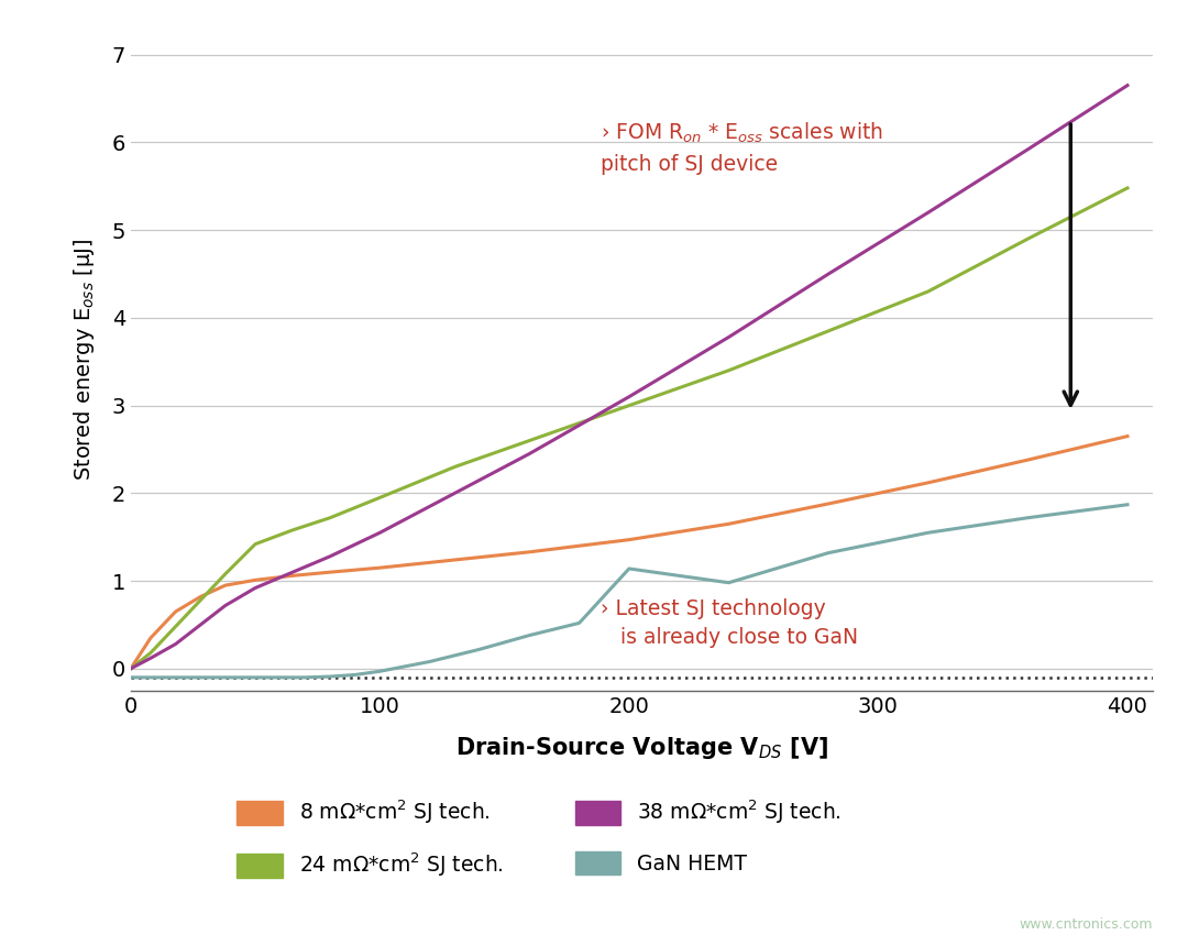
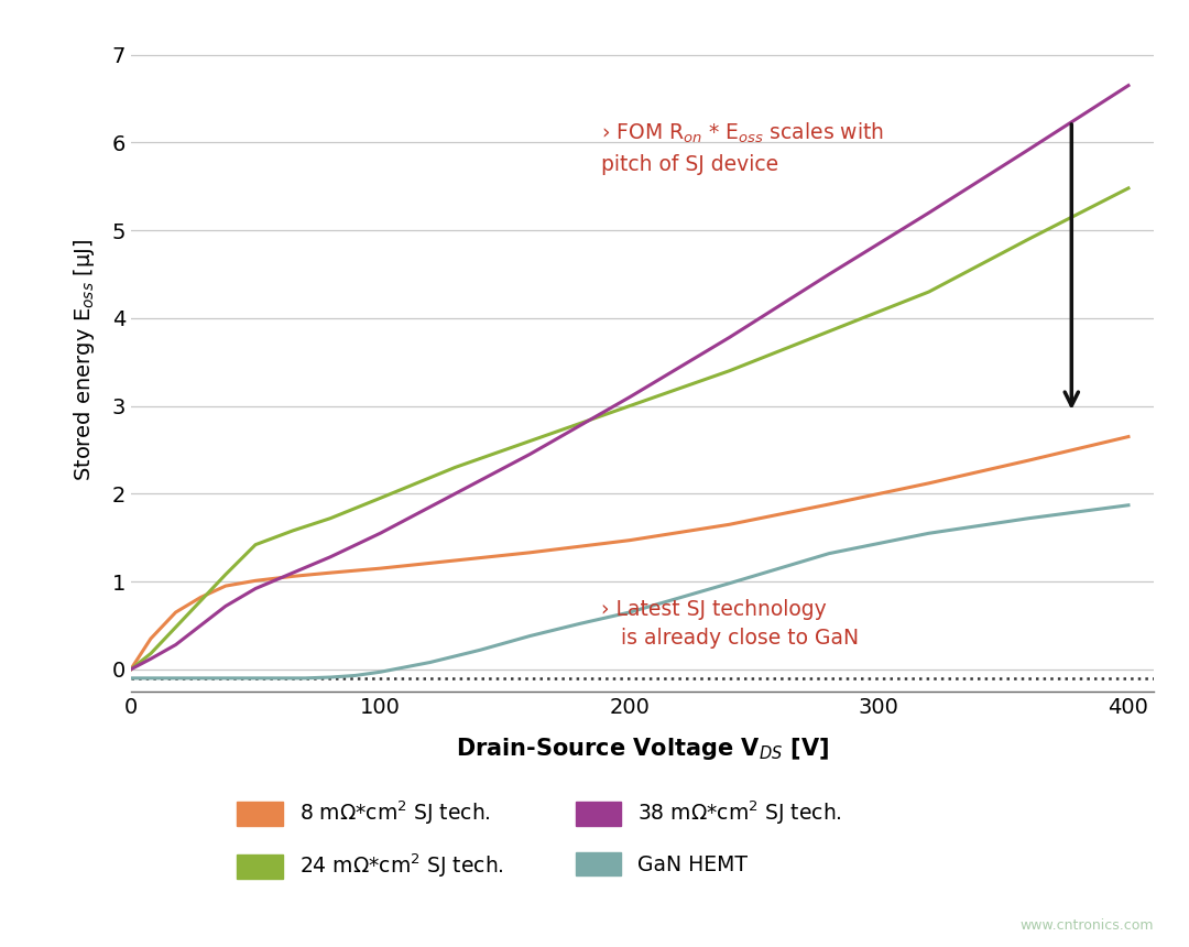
GaN HEMT/200: 1.14 -> 0.65
